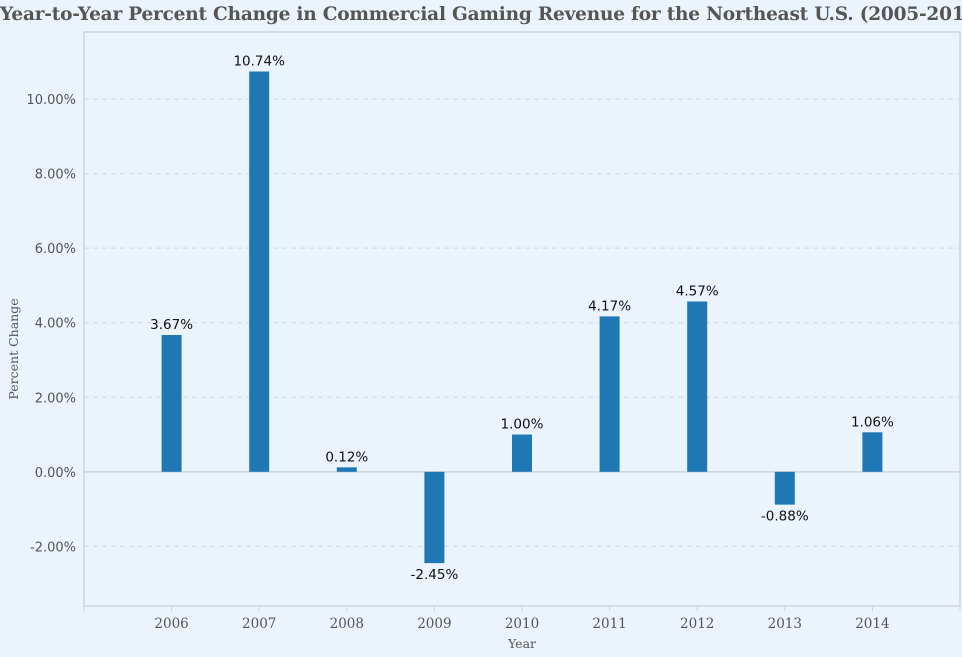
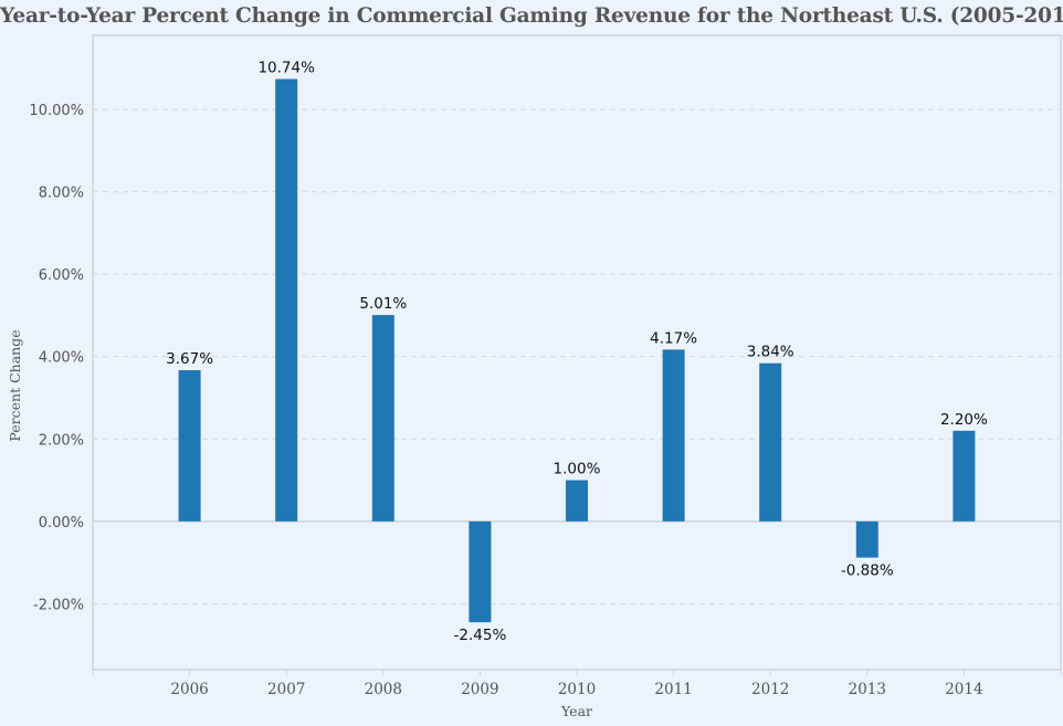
2008: 0.12% -> 5.01%
2012: 4.57% -> 3.84%
2014: 1.06% -> 2.20%
